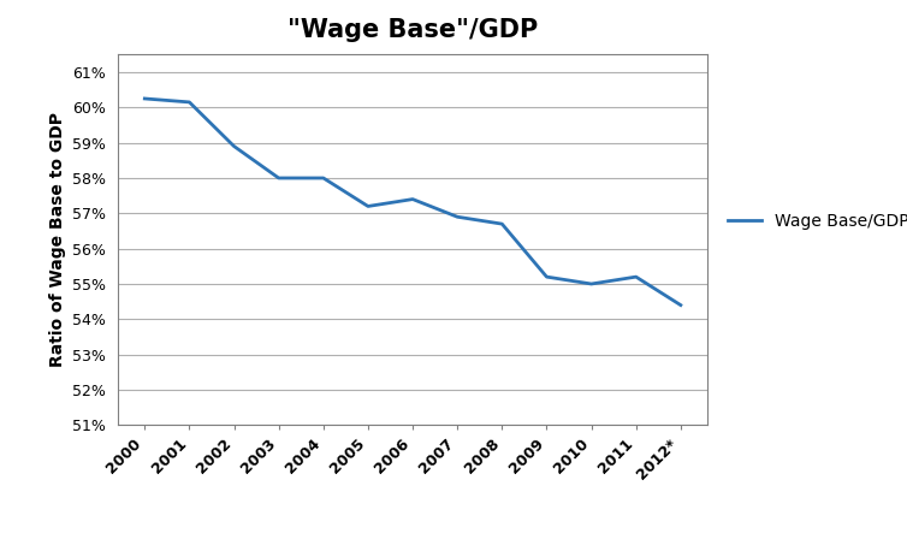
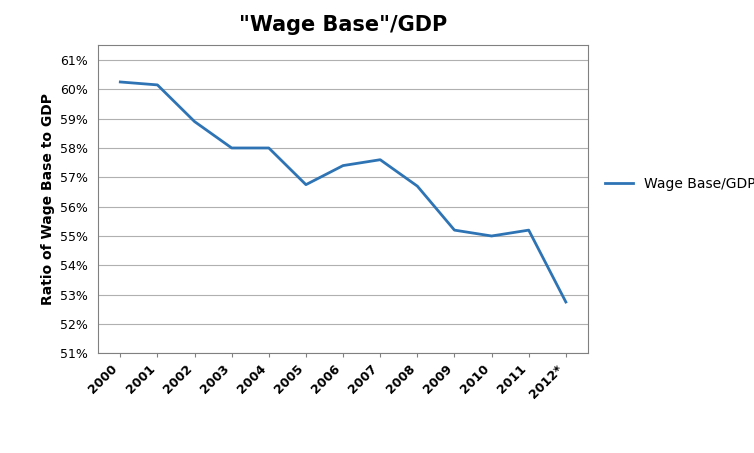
2005: 57.20% -> 56.75%
2007: 56.90% -> 57.60%
2012*: 54.40% -> 52.75%
